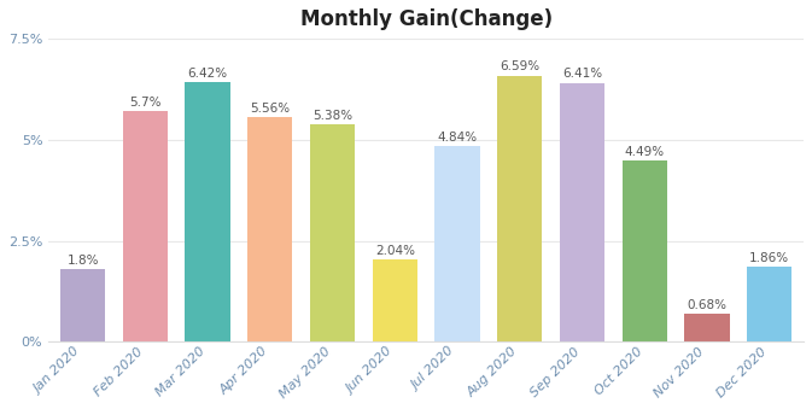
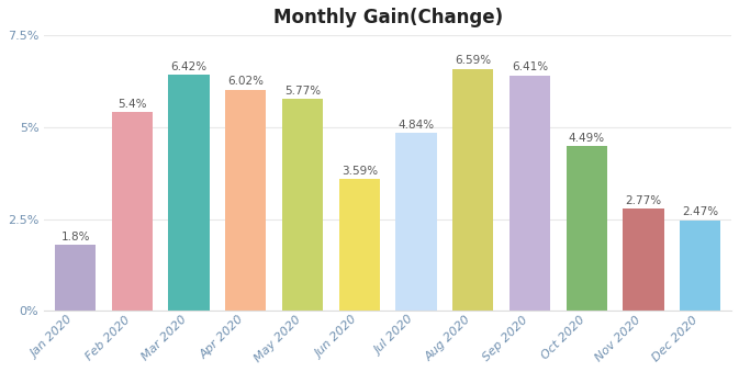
Feb 2020: 5.7% -> 5.4%
Apr 2020: 5.56% -> 6.02%
May 2020: 5.38% -> 5.77%
Jun 2020: 2.04% -> 3.59%
Nov 2020: 0.68% -> 2.77%
Dec 2020: 1.86% -> 2.47%
